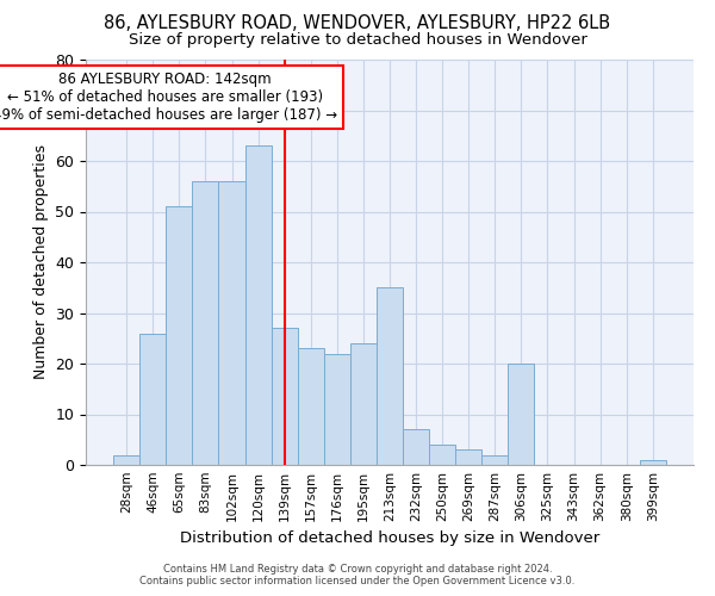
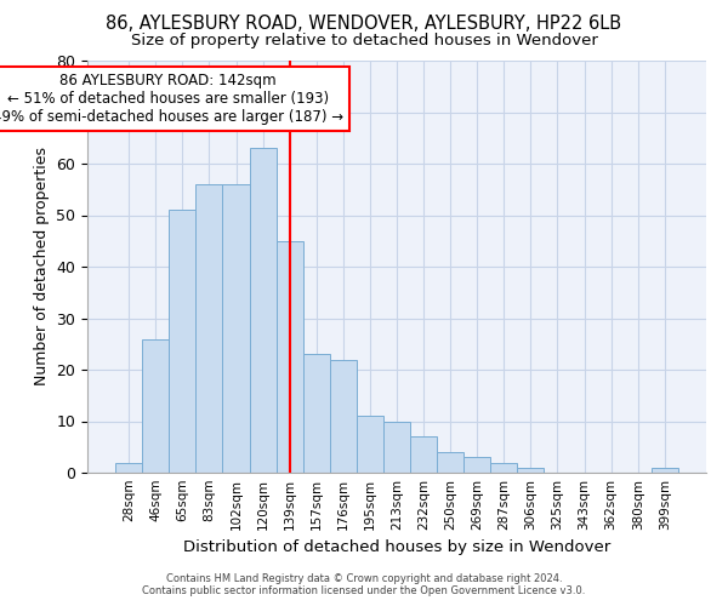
139sqm: 27 -> 45
195sqm: 24 -> 11
213sqm: 35 -> 10
306sqm: 20 -> 1
